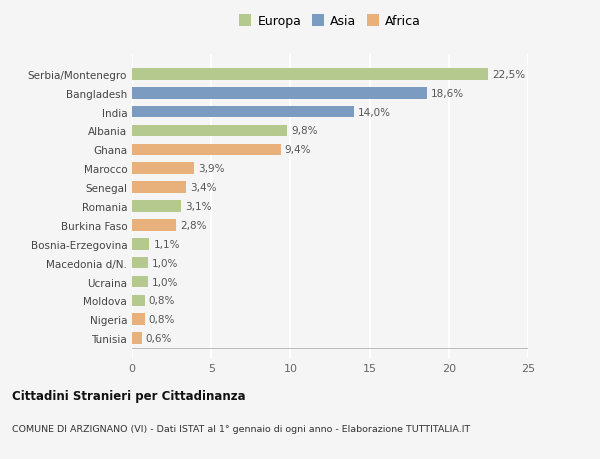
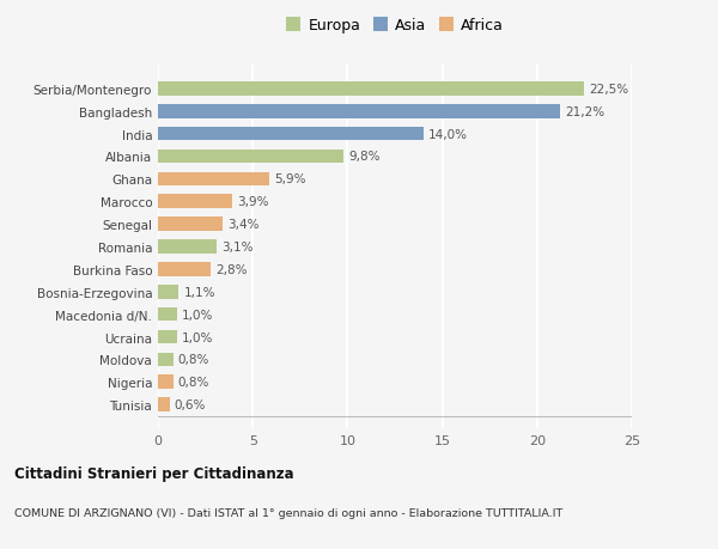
Bangladesh: 18,6% -> 21,2%
Ghana: 9,4% -> 5,9%
